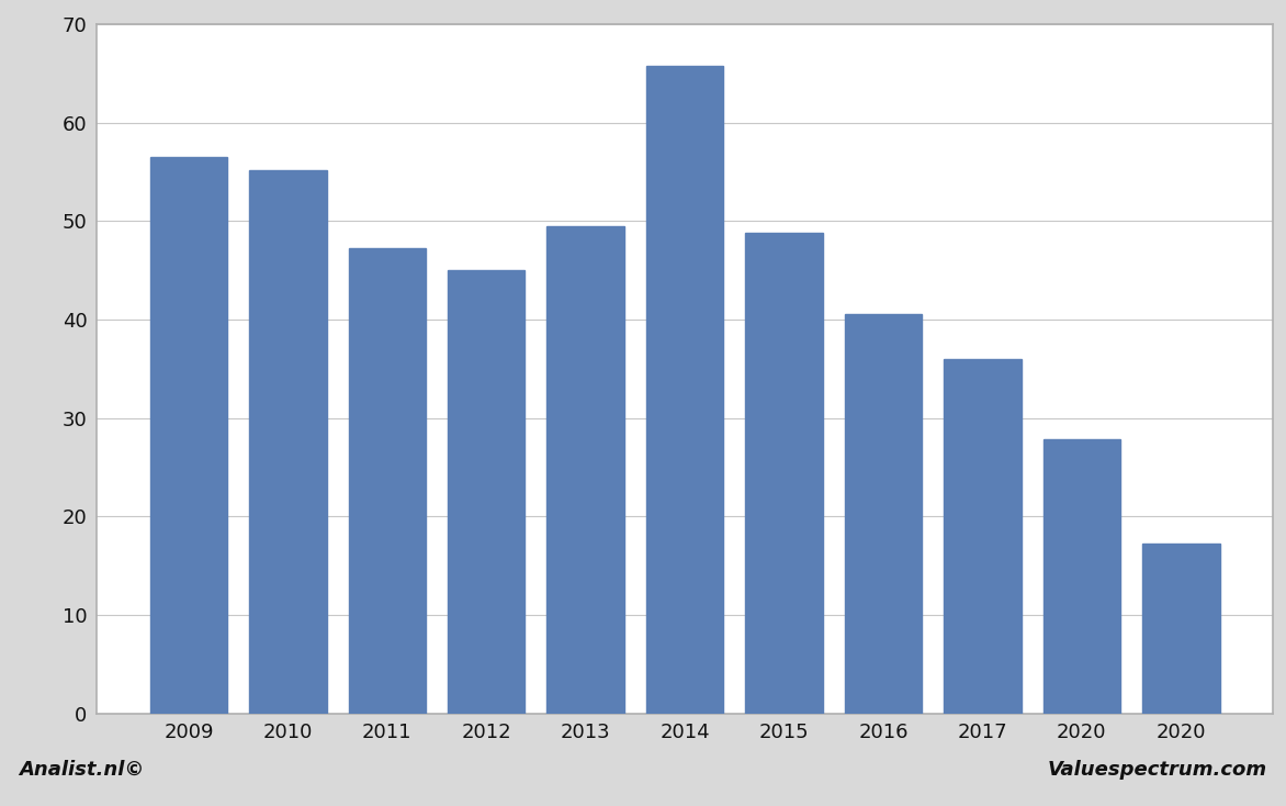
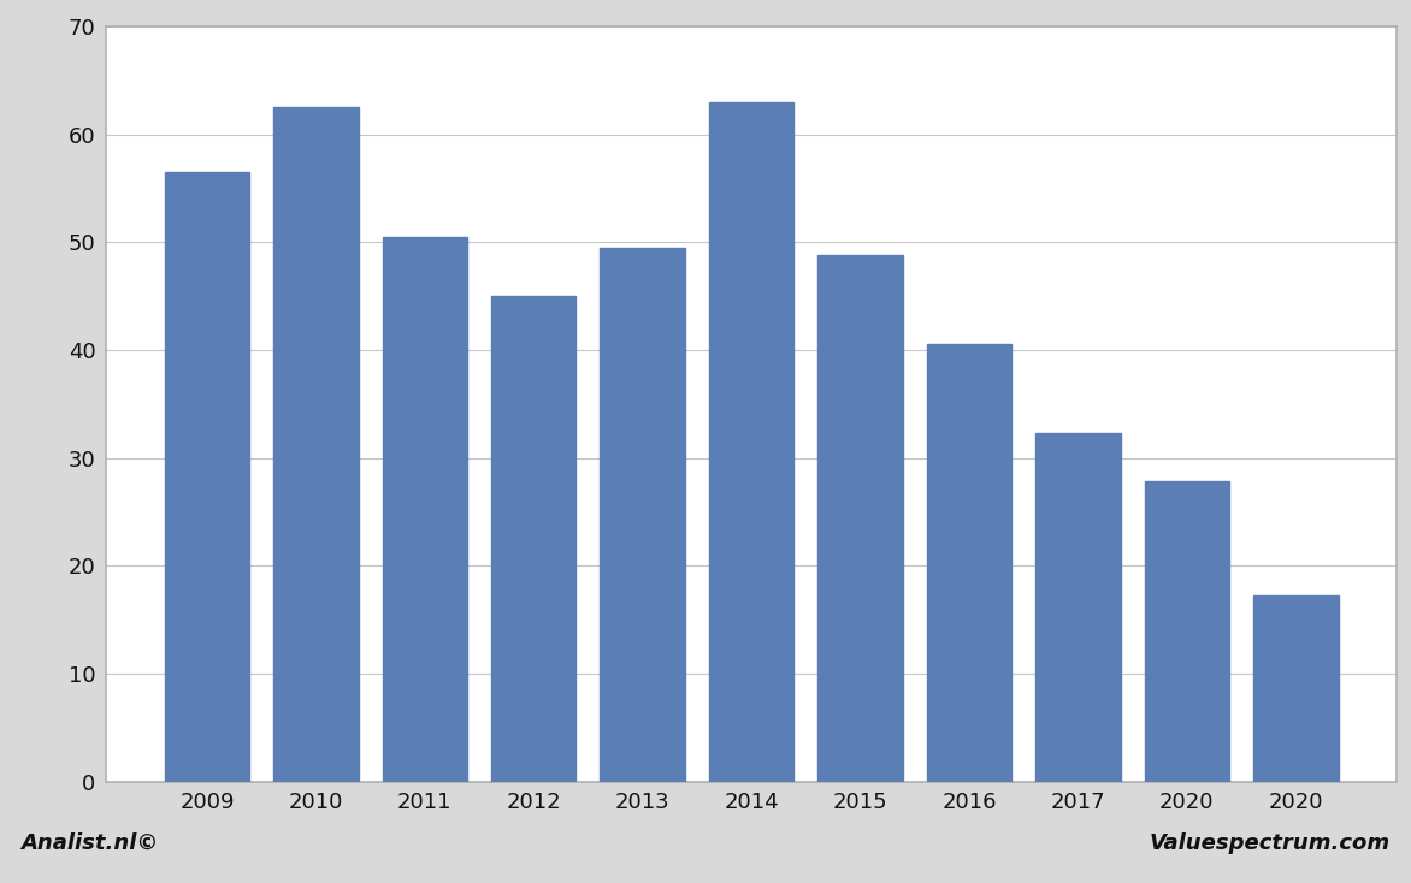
2010: 55.2 -> 62.5
2011: 47.2 -> 50.5
2014: 65.8 -> 63.0
2017: 36.0 -> 32.3
